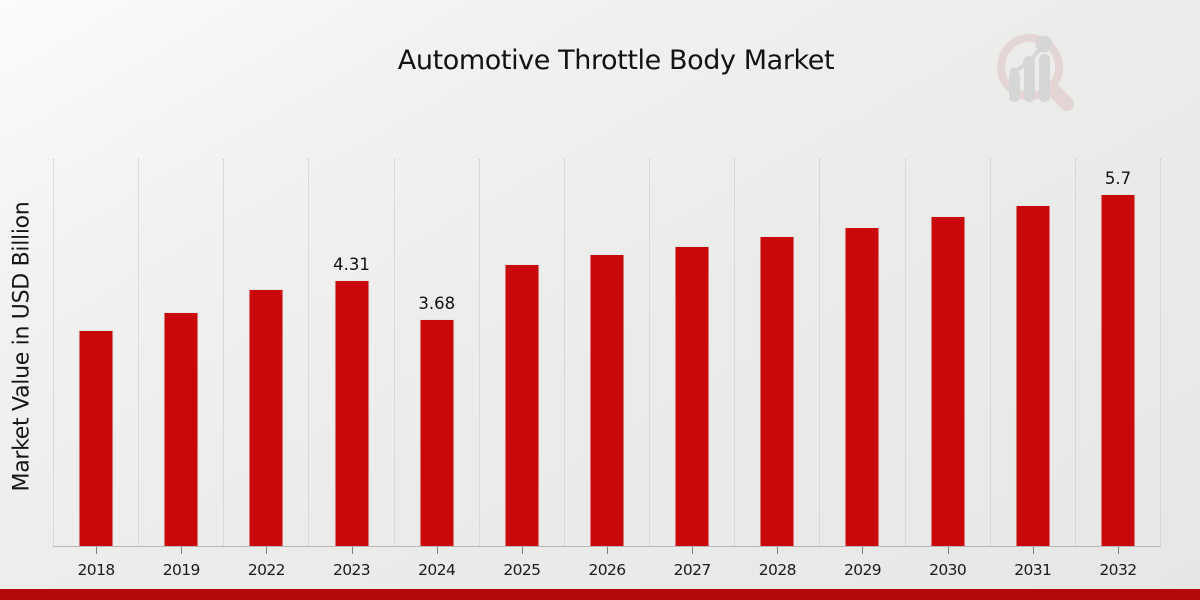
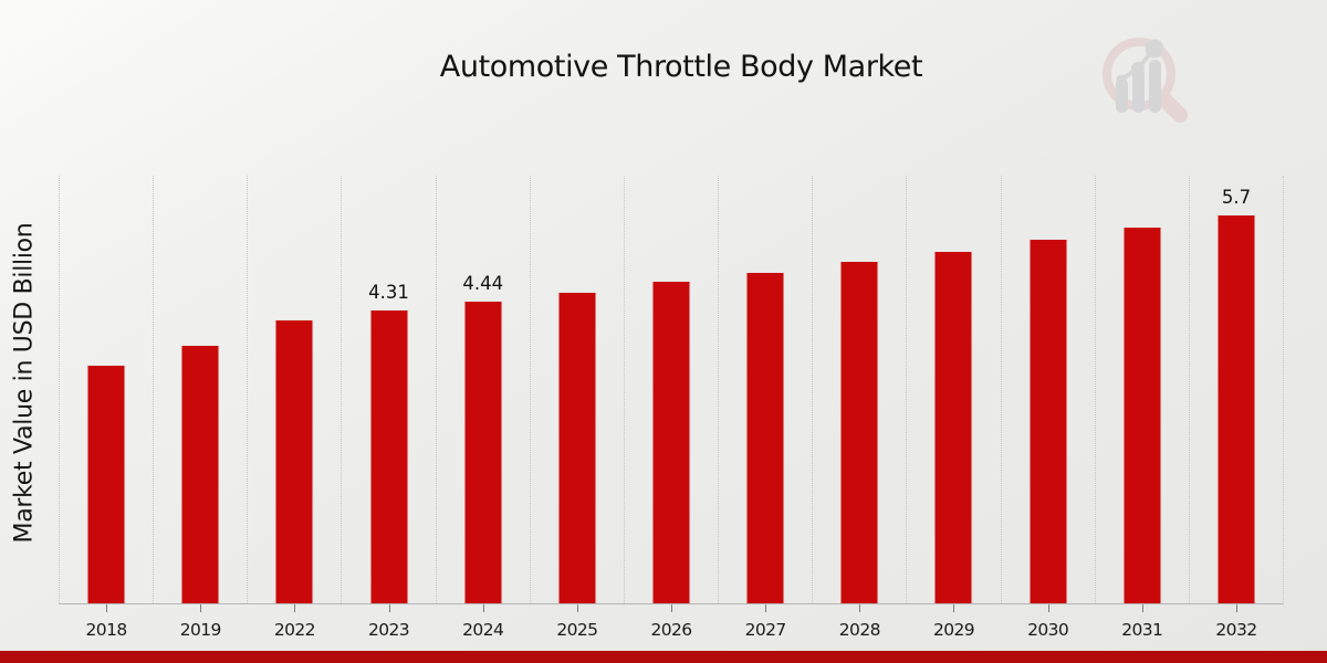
2024: 3.68 -> 4.44
